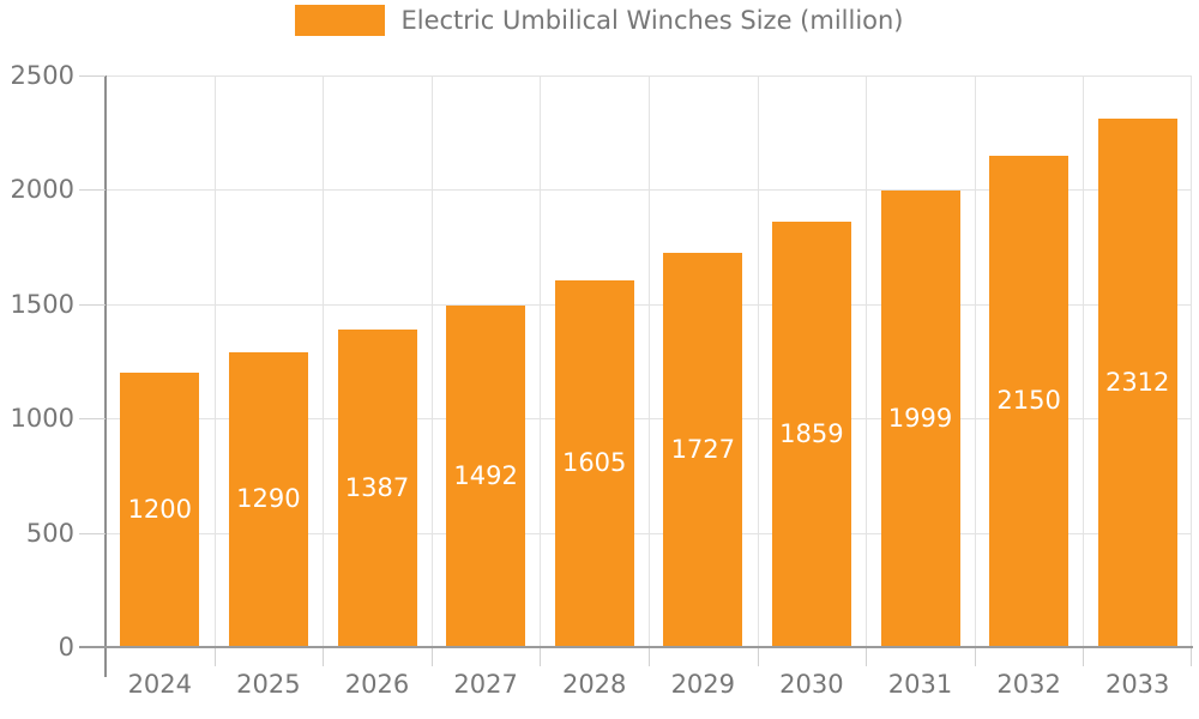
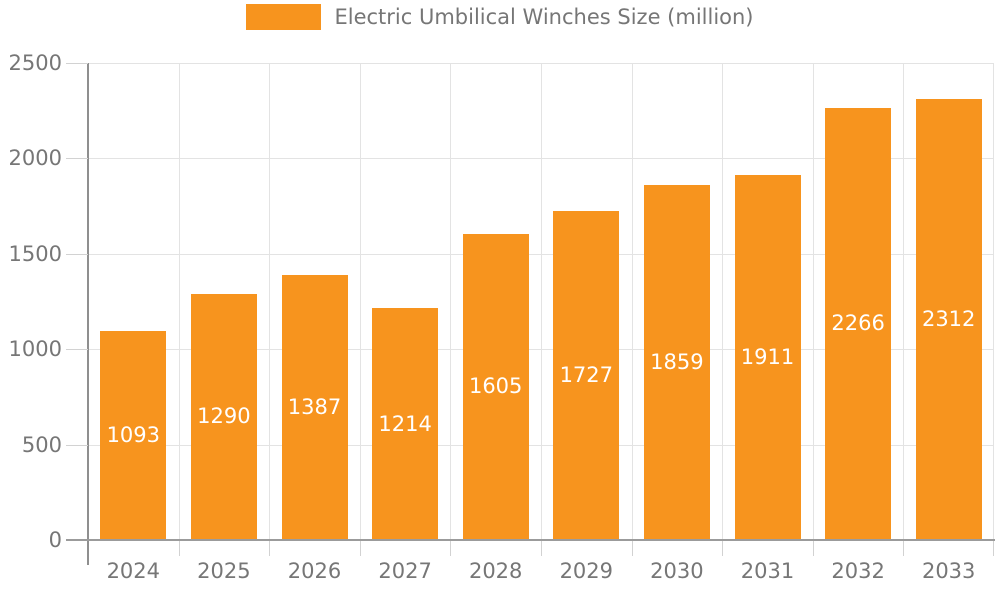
2024: 1200 -> 1093
2027: 1492 -> 1214
2031: 1999 -> 1911
2032: 2150 -> 2266
